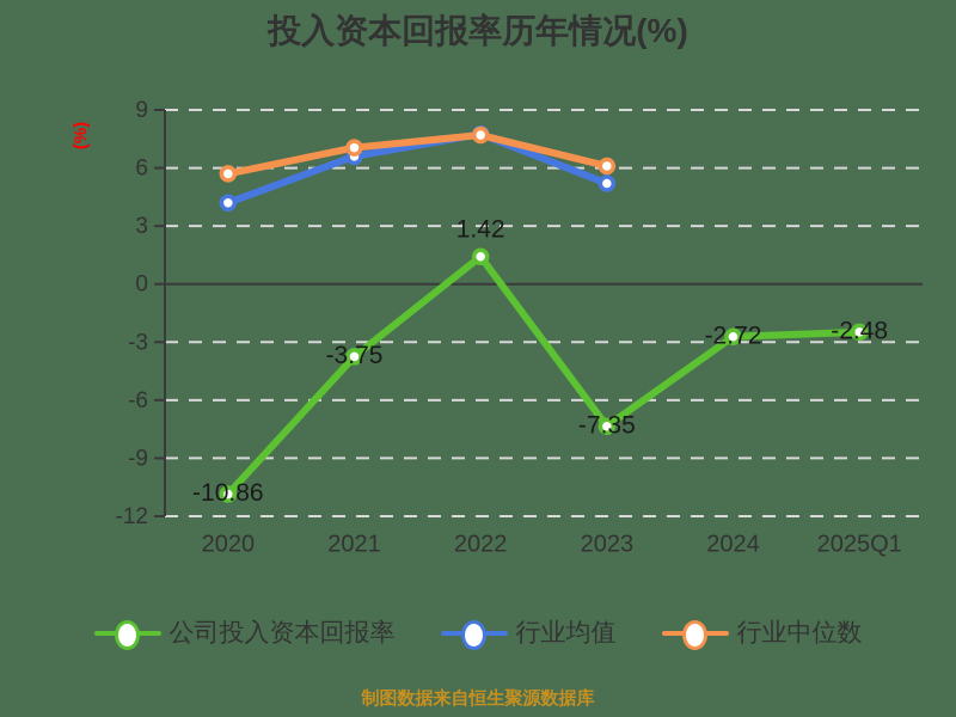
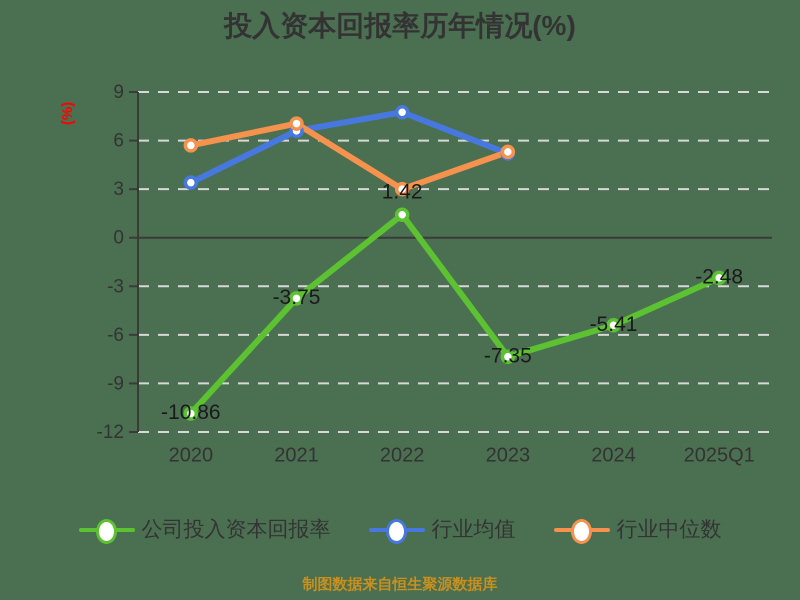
行业均值/2020: 4.2 -> 3.4
行业中位数/2022: 7.7 -> 3.0
行业中位数/2023: 6.1 -> 5.3
公司投入资本回报率/2024: -2.72 -> -5.41
